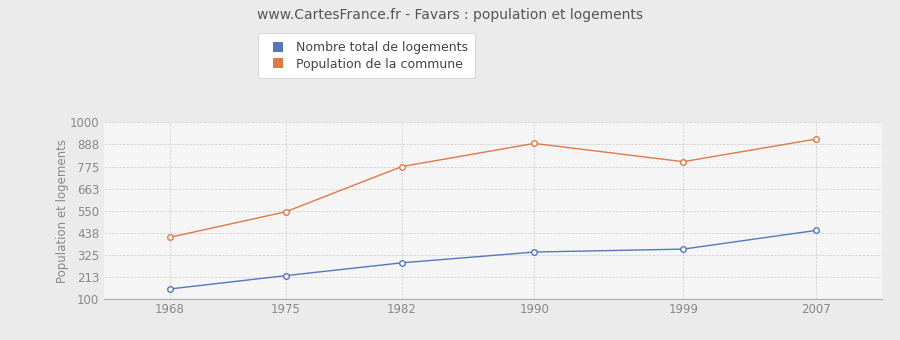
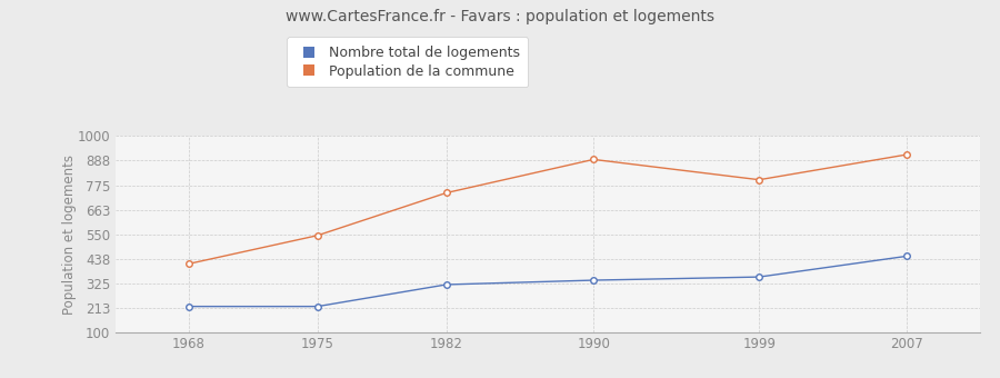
Nombre total de logements/1968: 150 -> 220
Nombre total de logements/1982: 280 -> 320
Population de la commune/1982: 780 -> 740
